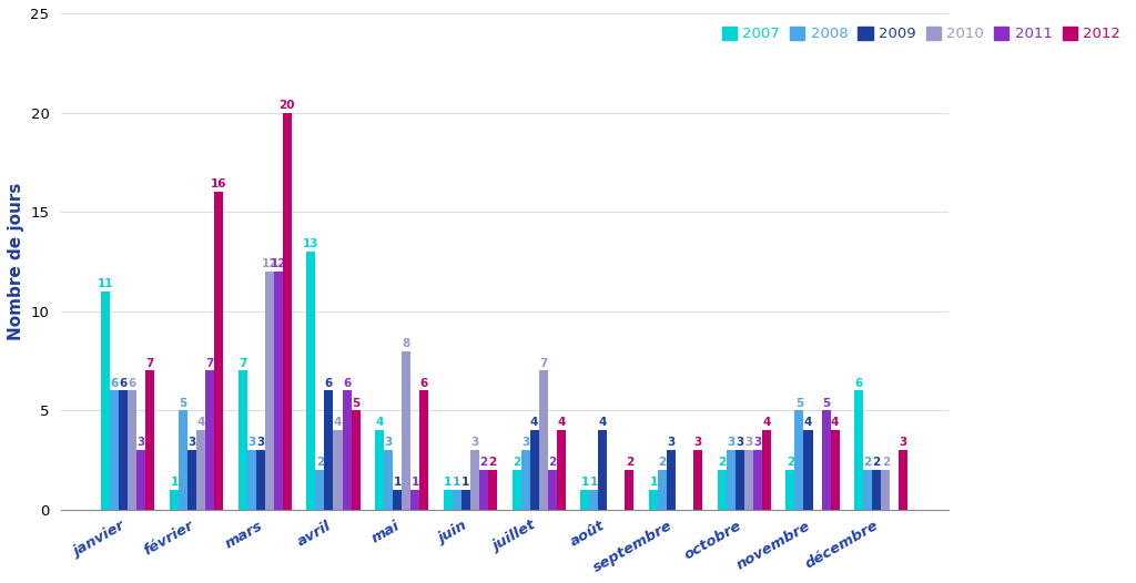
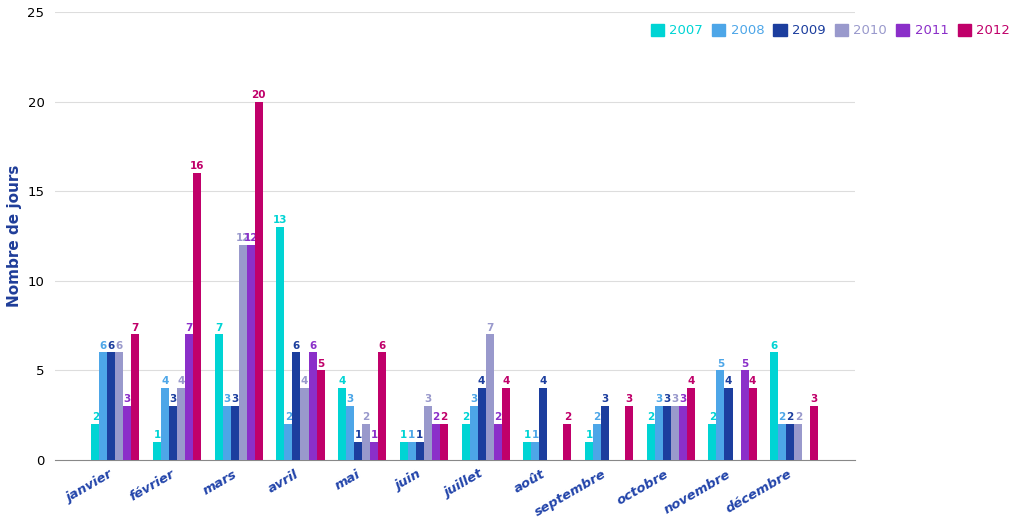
2007/janvier: 11 -> 2
2008/février: 5 -> 4
2010/mai: 8 -> 2
